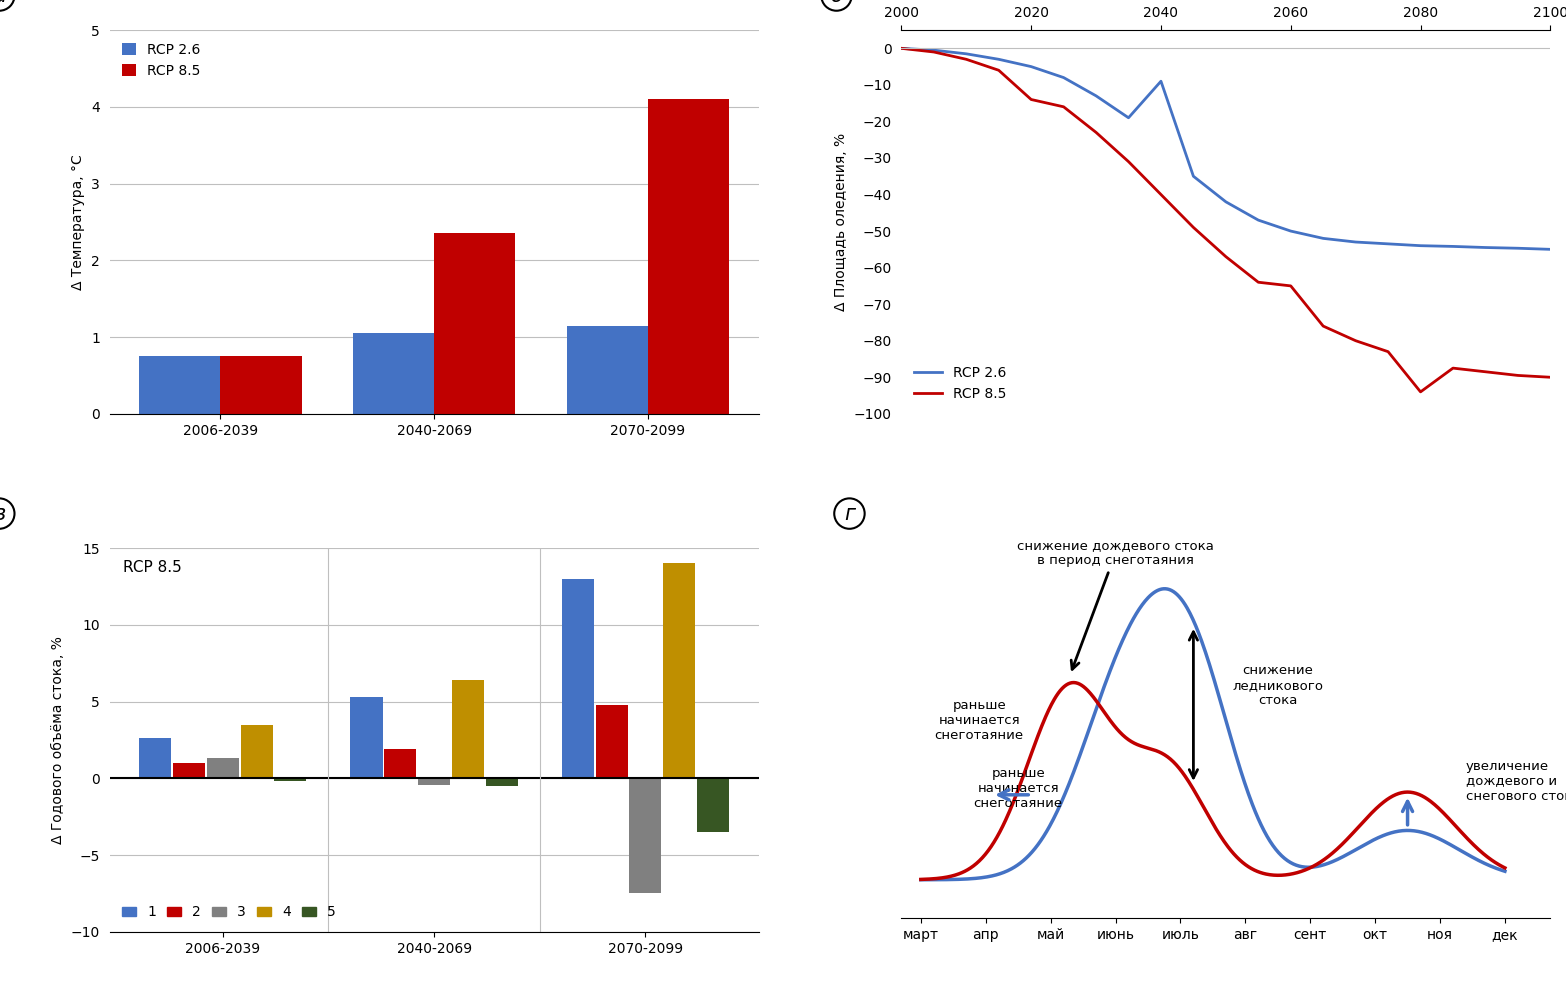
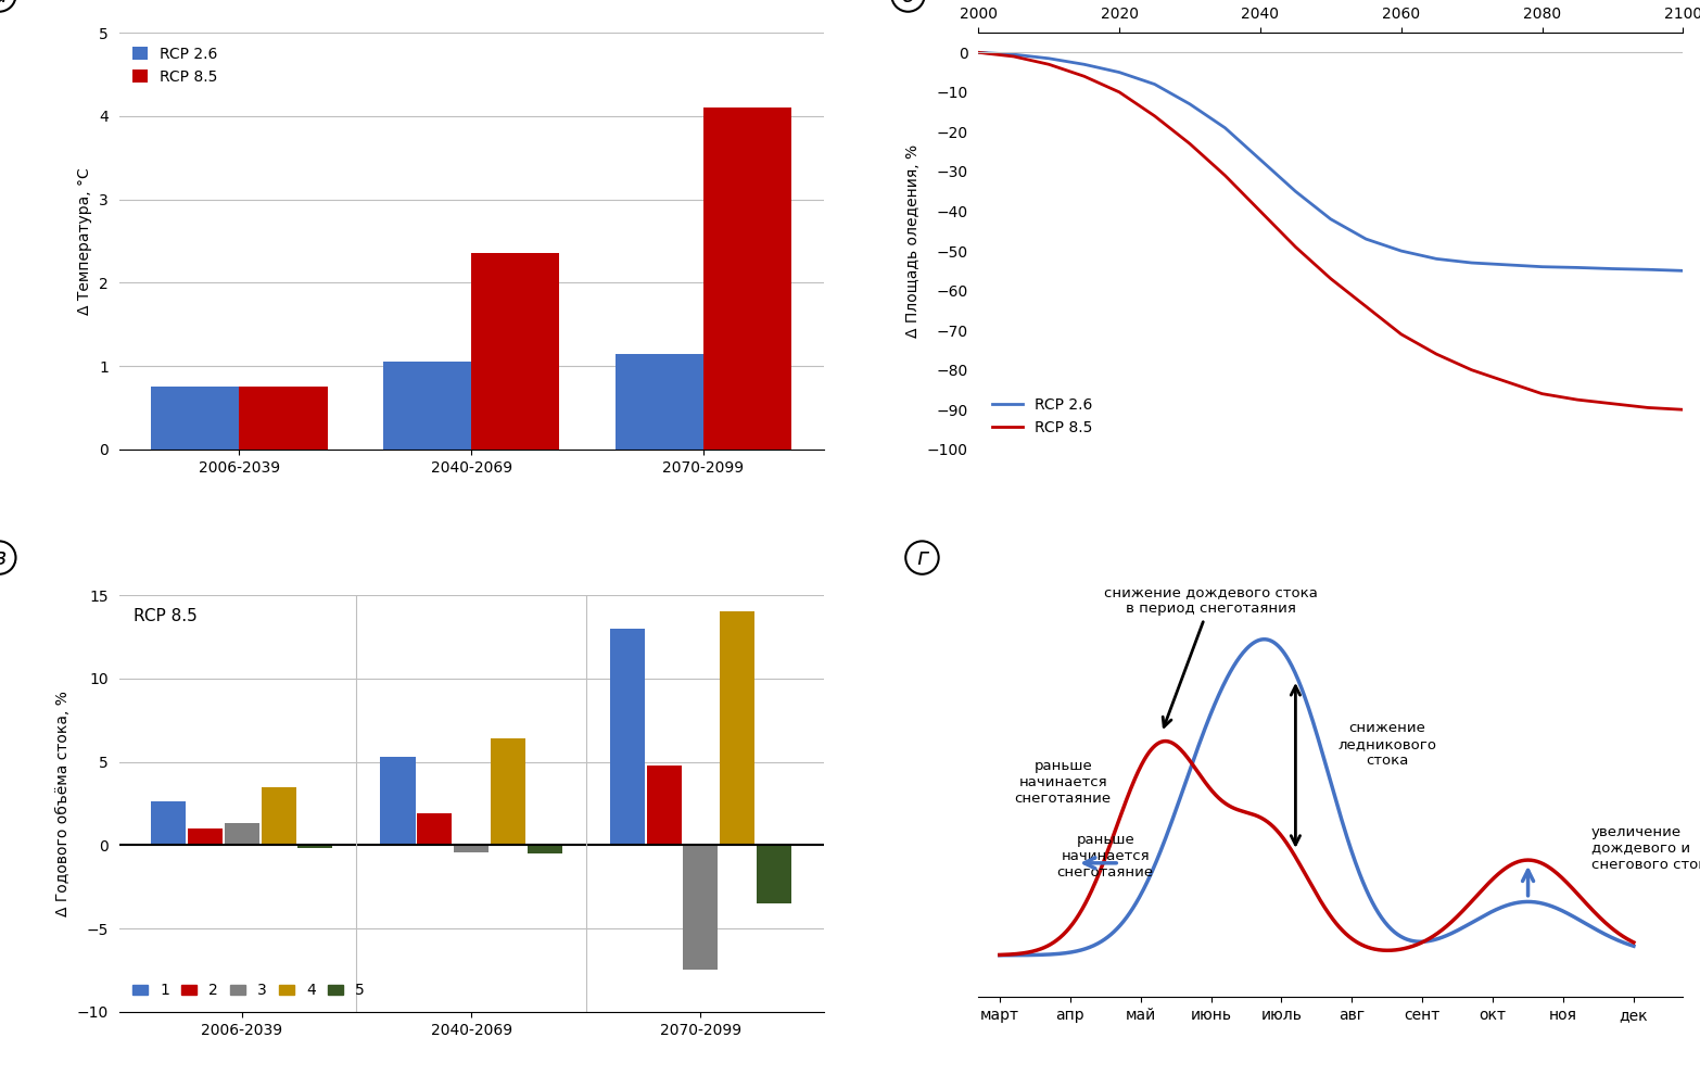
RCP 8.5/2020: -14.0 -> -10.0
RCP 2.6/2040: -9.0 -> -27.0
RCP 8.5/2060: -65.0 -> -71.0
RCP 8.5/2080: -94.0 -> -86.0
